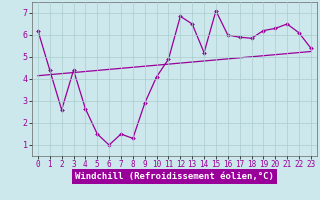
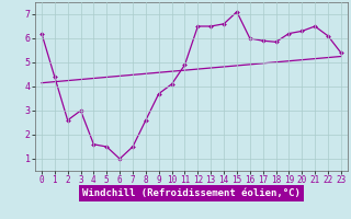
3: 4.40 -> 3.00
4: 2.65 -> 1.60
8: 1.30 -> 2.60
9: 2.90 -> 3.70
12: 6.85 -> 6.50
14: 5.20 -> 6.60
